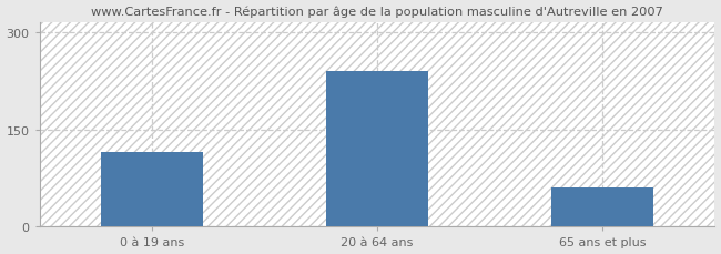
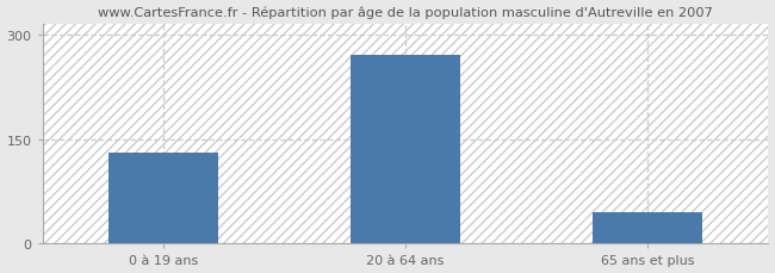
0 à 19 ans: 116 -> 130
20 à 64 ans: 240 -> 270
65 ans et plus: 60 -> 45
